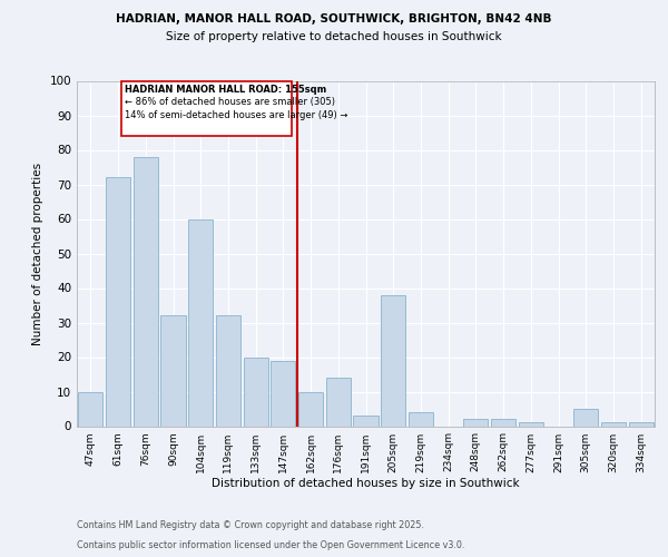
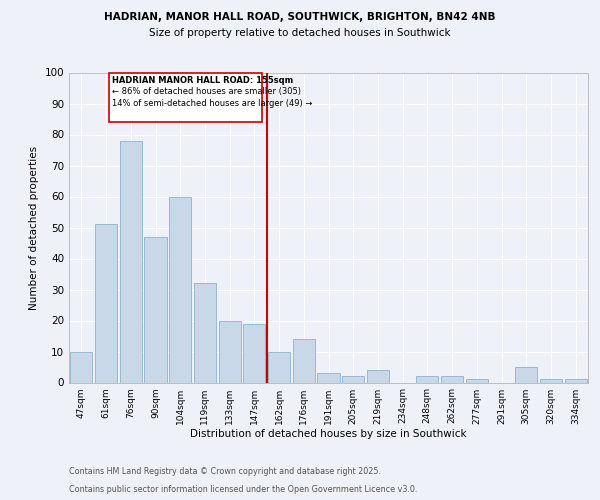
61sqm: 72 -> 51
90sqm: 32 -> 47
205sqm: 38 -> 2
